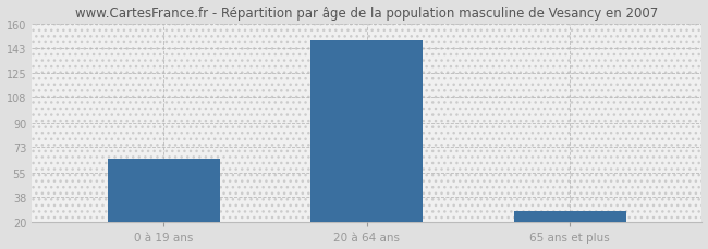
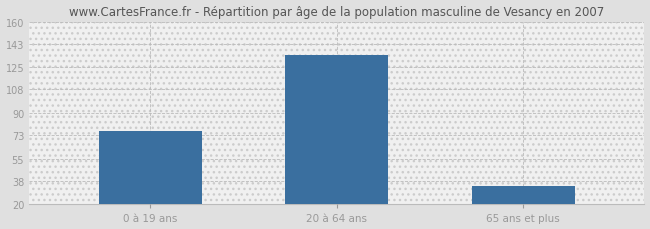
0 à 19 ans: 65 -> 76
20 à 64 ans: 148 -> 134
65 ans et plus: 28 -> 34
